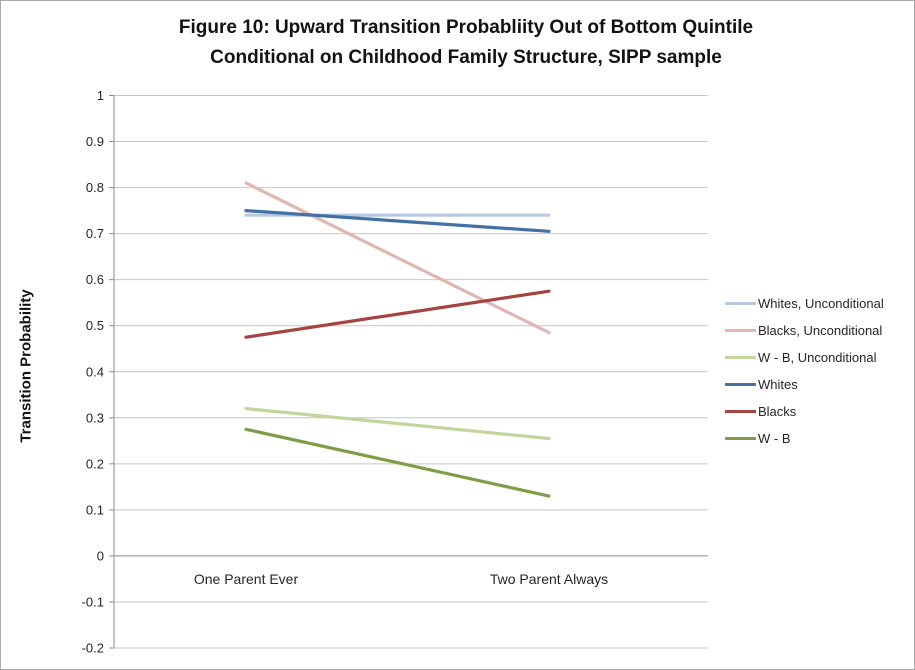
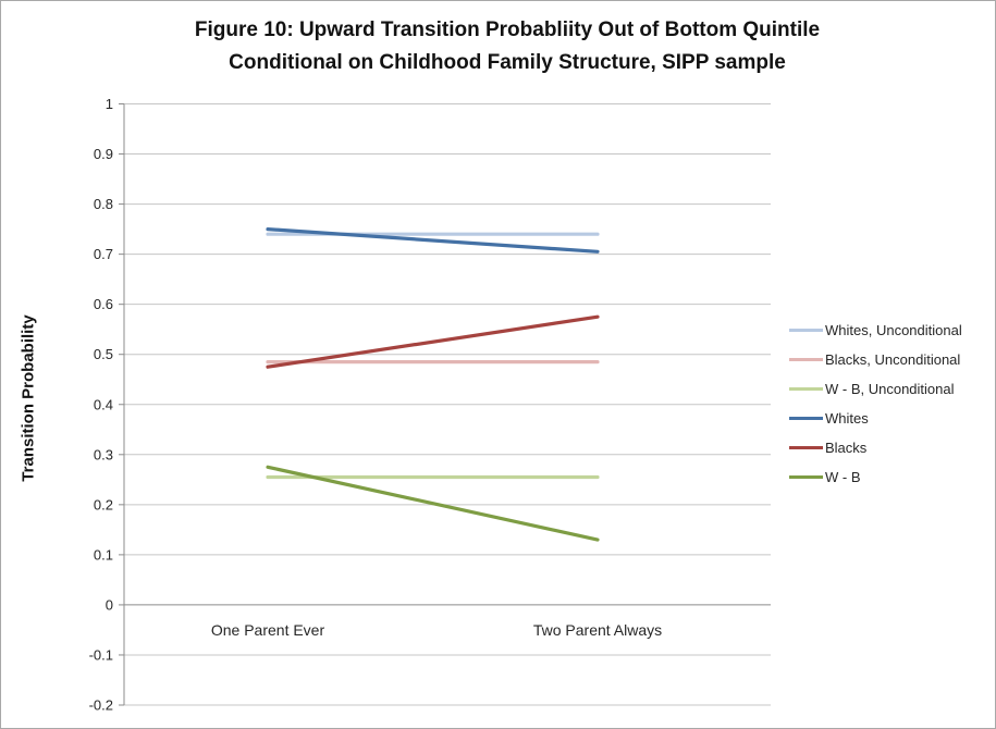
Blacks, Unconditional/One Parent Ever: 0.81 -> 0.48
W - B, Unconditional/One Parent Ever: 0.32 -> 0.26
